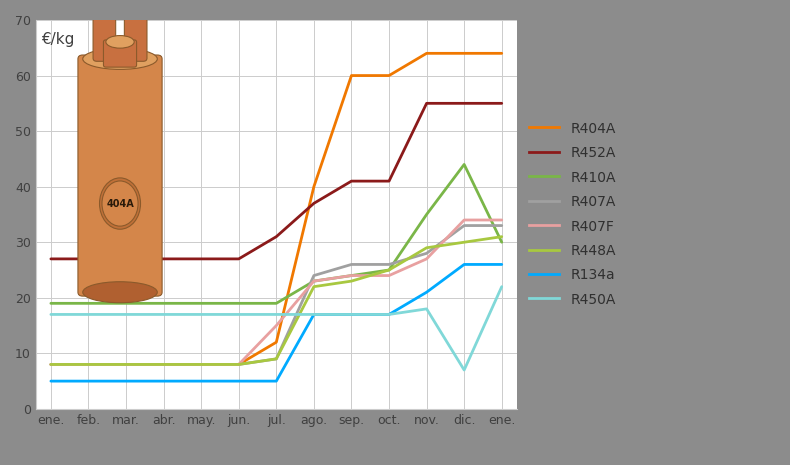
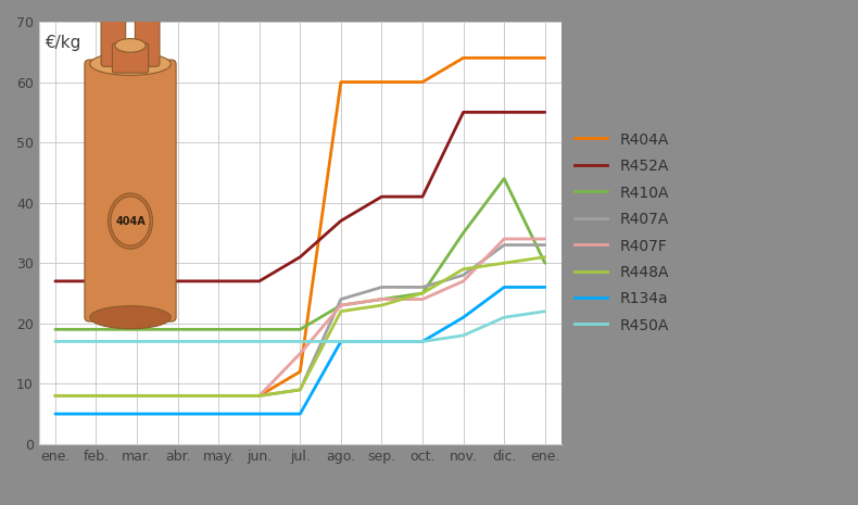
R404A/ago.: 40 -> 60
R450A/dic.: 7 -> 21
